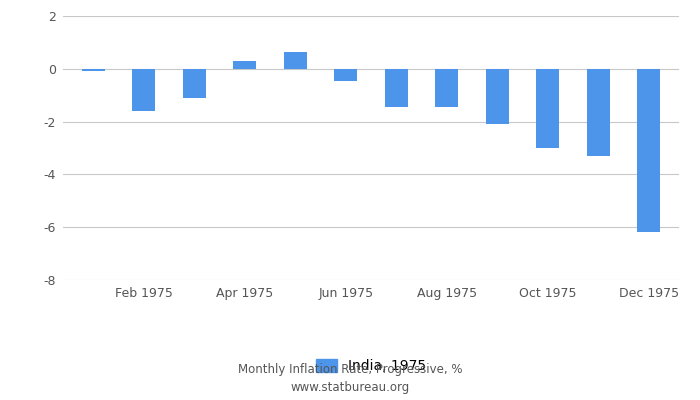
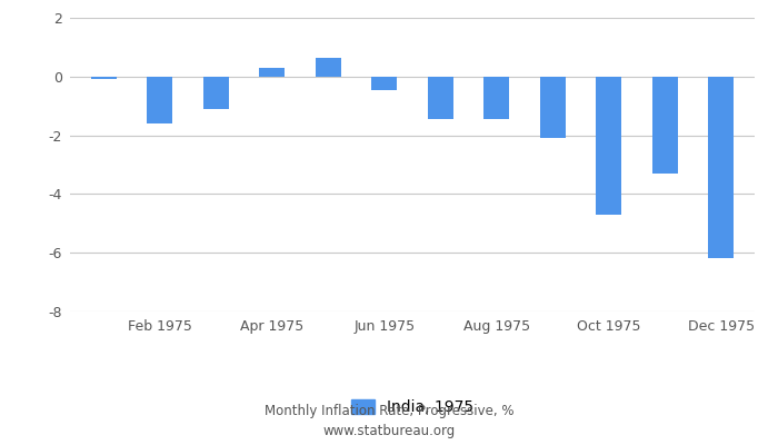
Oct 1975: -3.00 -> -4.70
